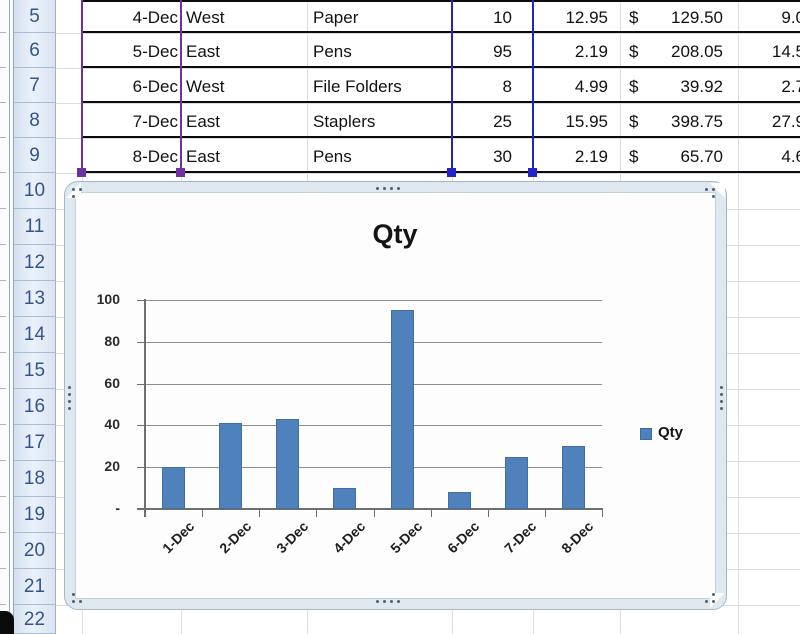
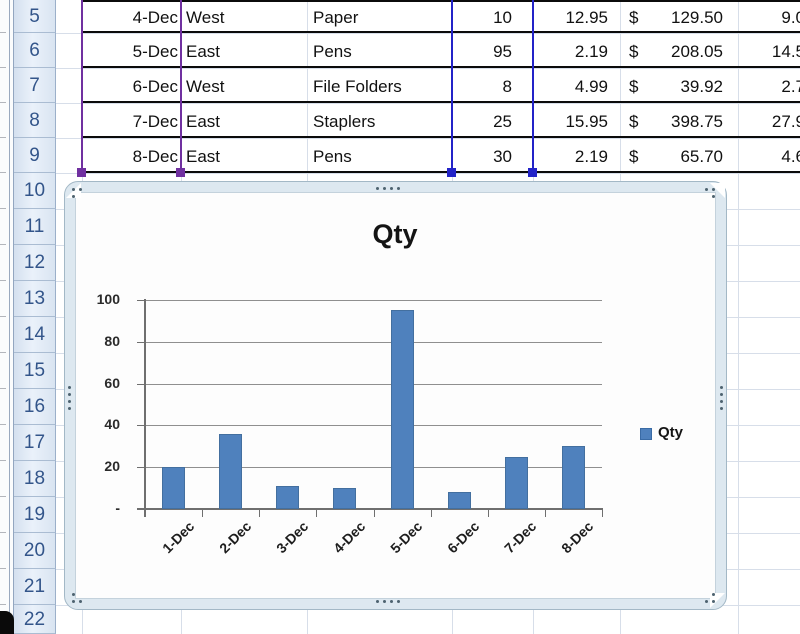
2-Dec: 41 -> 36
3-Dec: 43 -> 11
